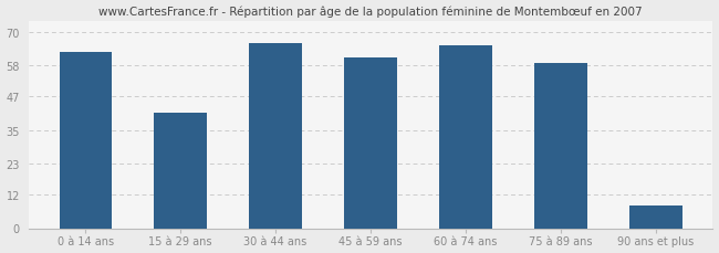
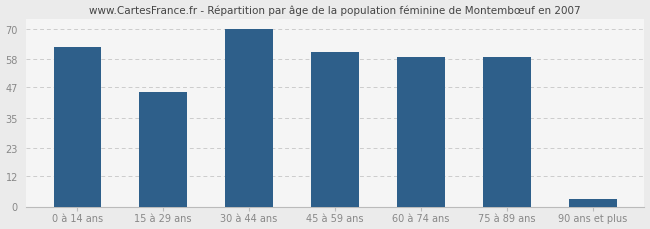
15 à 29 ans: 41 -> 45
30 à 44 ans: 66 -> 70
60 à 74 ans: 65 -> 59
90 ans et plus: 8 -> 3
